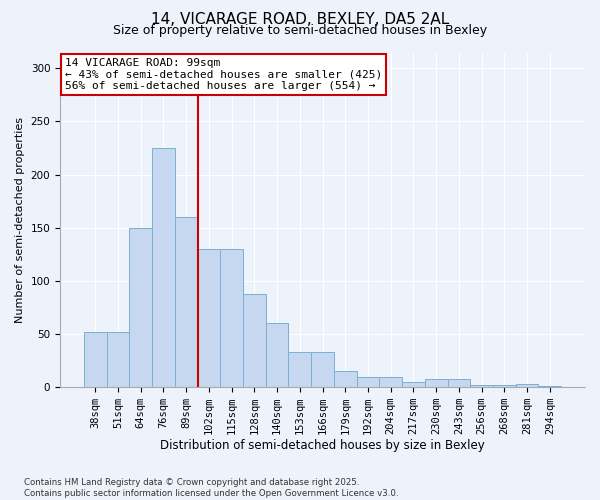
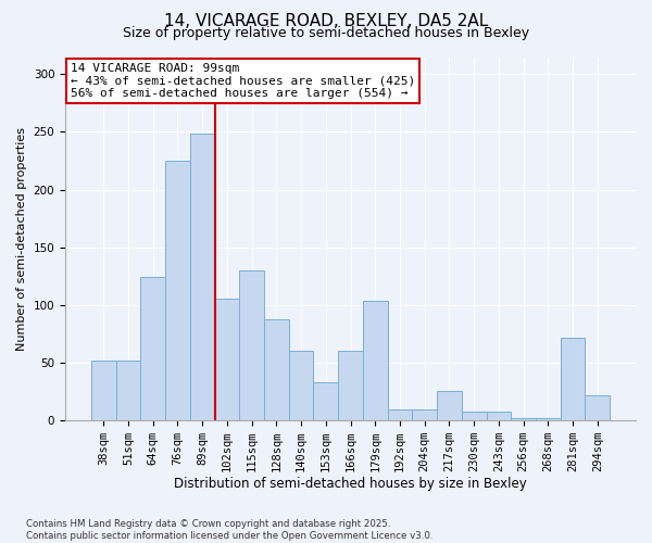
64sqm: 150 -> 124
89sqm: 160 -> 249
102sqm: 130 -> 105
166sqm: 33 -> 60
179sqm: 15 -> 103
217sqm: 4 -> 25
281sqm: 3 -> 71
294sqm: 1 -> 21
